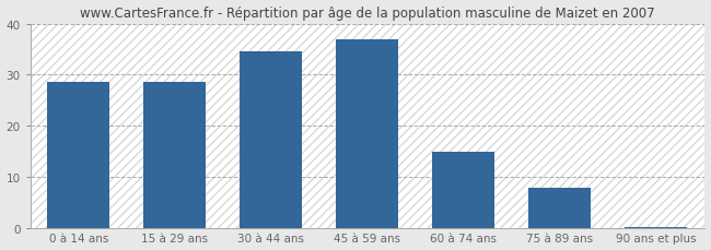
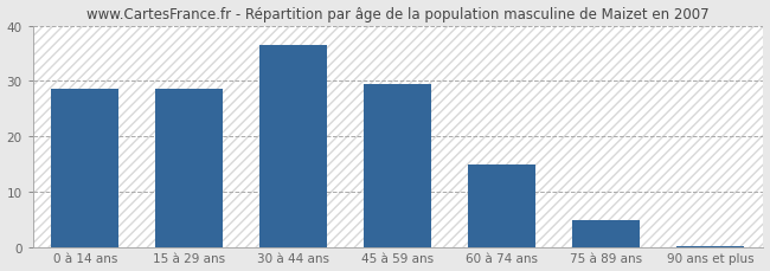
30 à 44 ans: 34.5 -> 36.5
45 à 59 ans: 37.0 -> 29.5
75 à 89 ans: 8.0 -> 5.0
